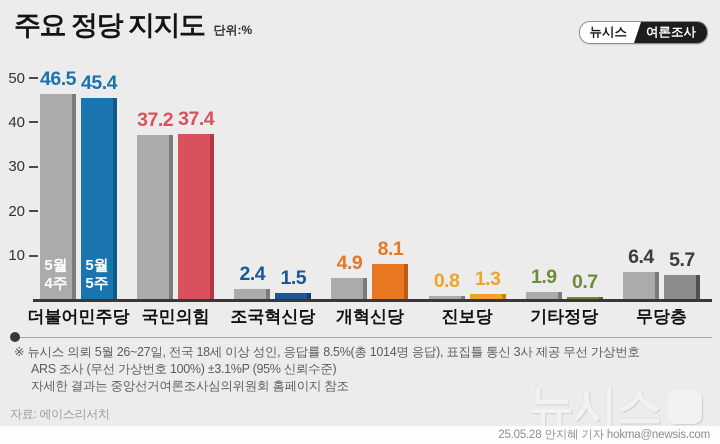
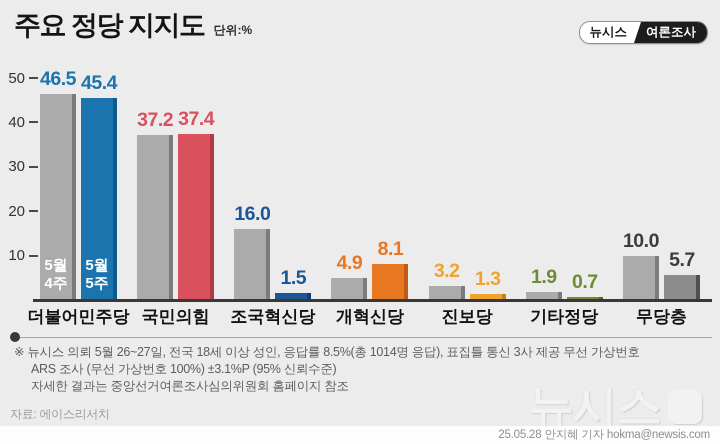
5월 4주/조국혁신당: 2.4 -> 16.0
5월 4주/진보당: 0.8 -> 3.2
5월 4주/무당층: 6.4 -> 10.0
